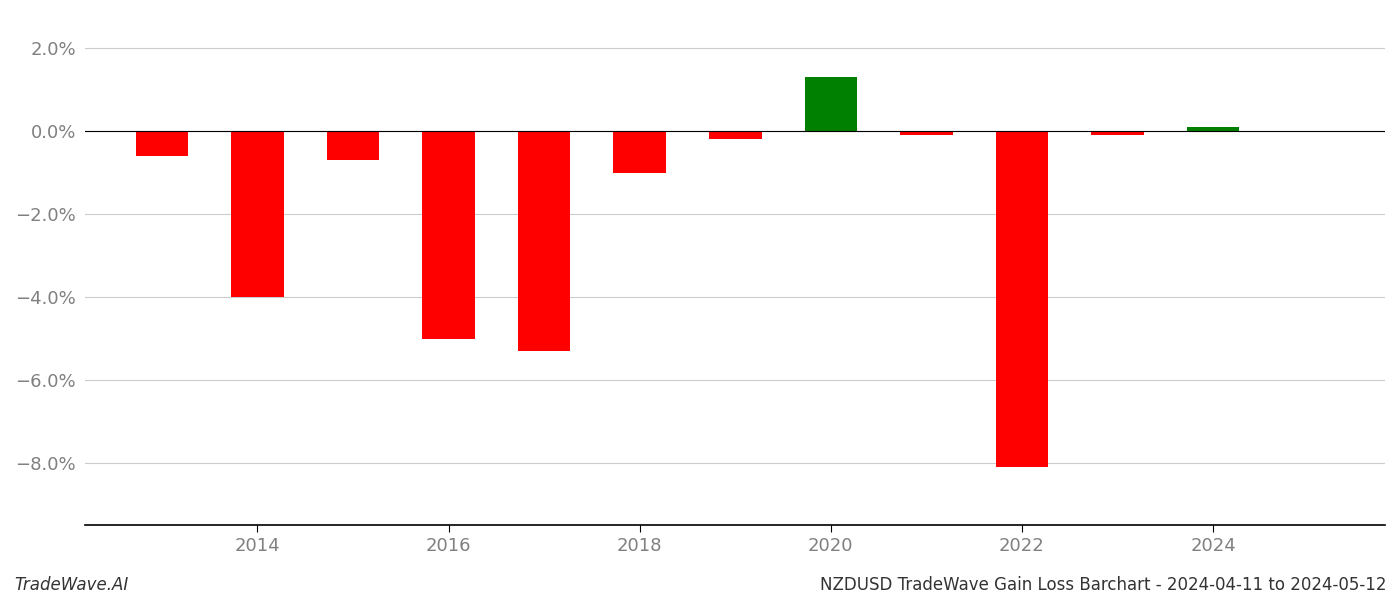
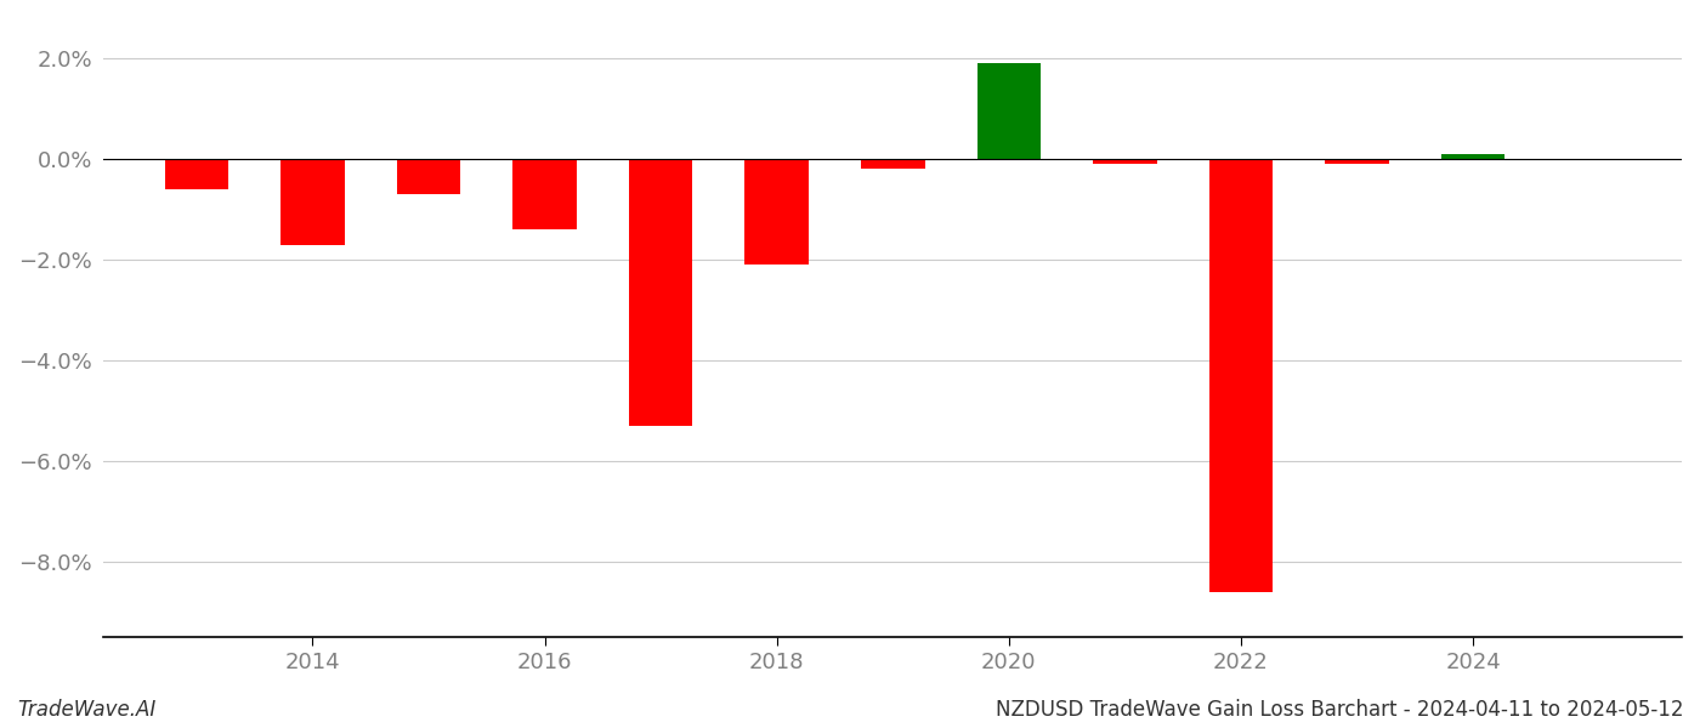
2014: -4.0% -> -1.7%
2016: -5.0% -> -1.4%
2018: -1.0% -> -2.1%
2020: 1.3% -> 1.9%
2022: -8.1% -> -8.6%
